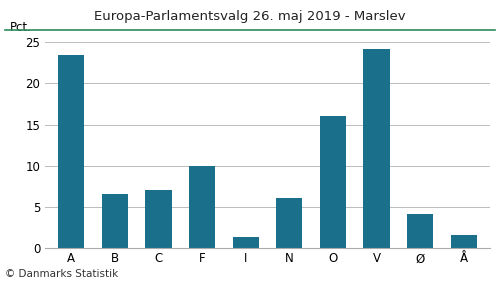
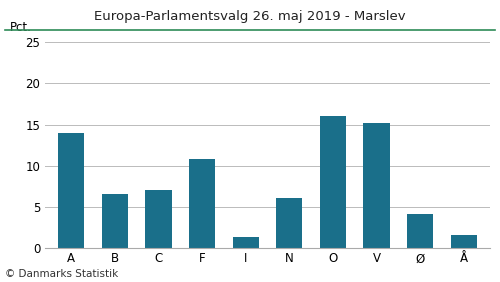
A: 23.4 -> 14.0
F: 10.0 -> 10.8
V: 24.2 -> 15.2
